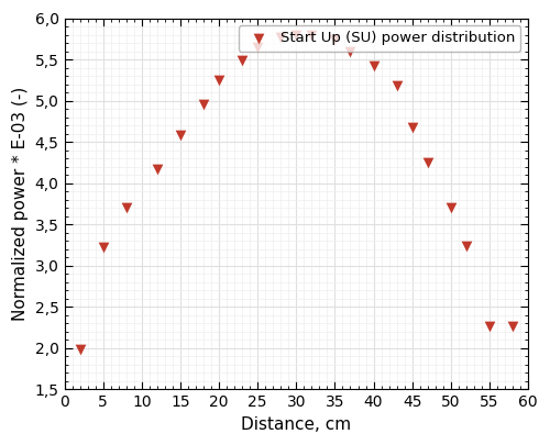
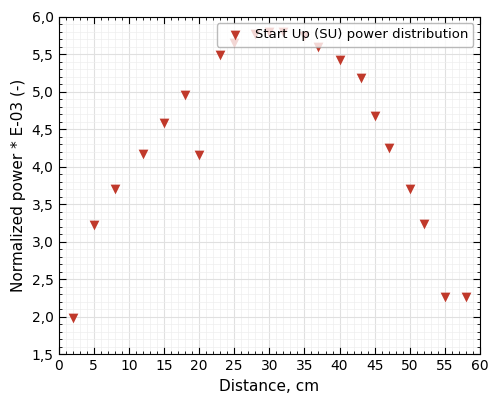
20: 5,25 -> 4,16
